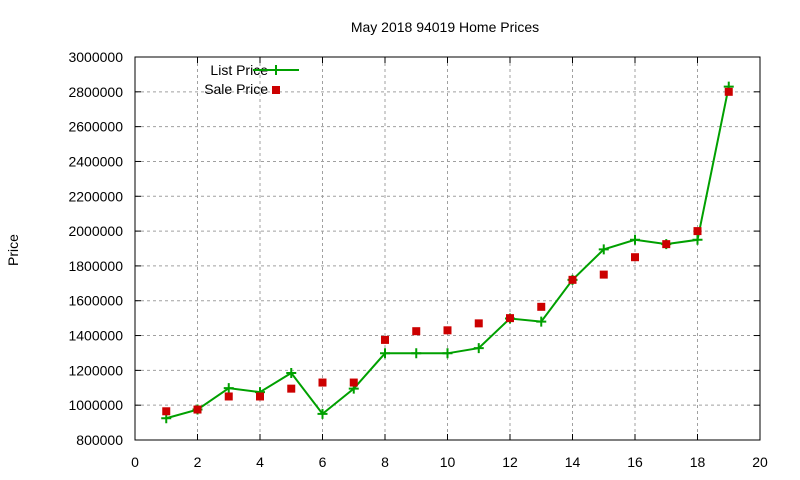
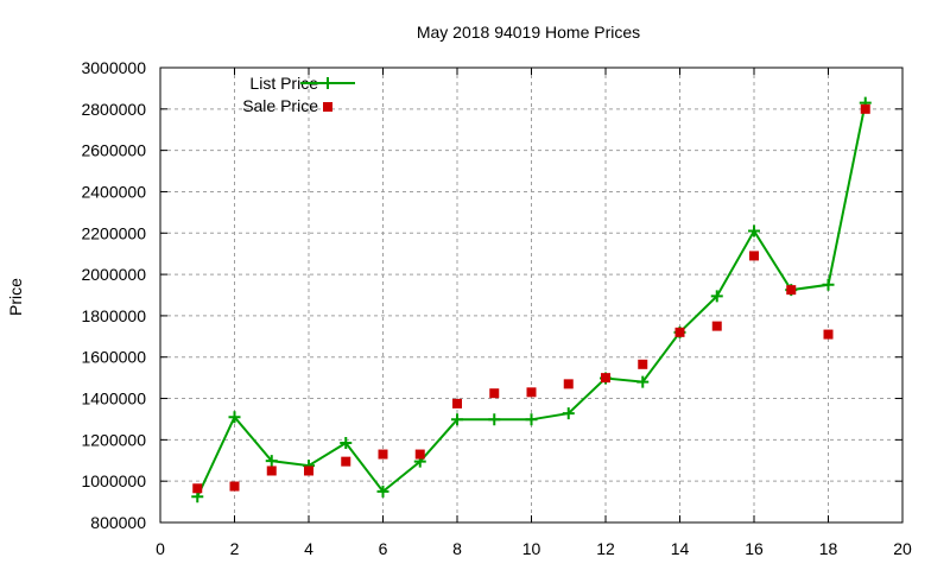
List Price/2: 980000 -> 1310000
List Price/16: 1950000 -> 2210000
Sale Price/16: 1850000 -> 2090000
Sale Price/18: 2000000 -> 1710000
